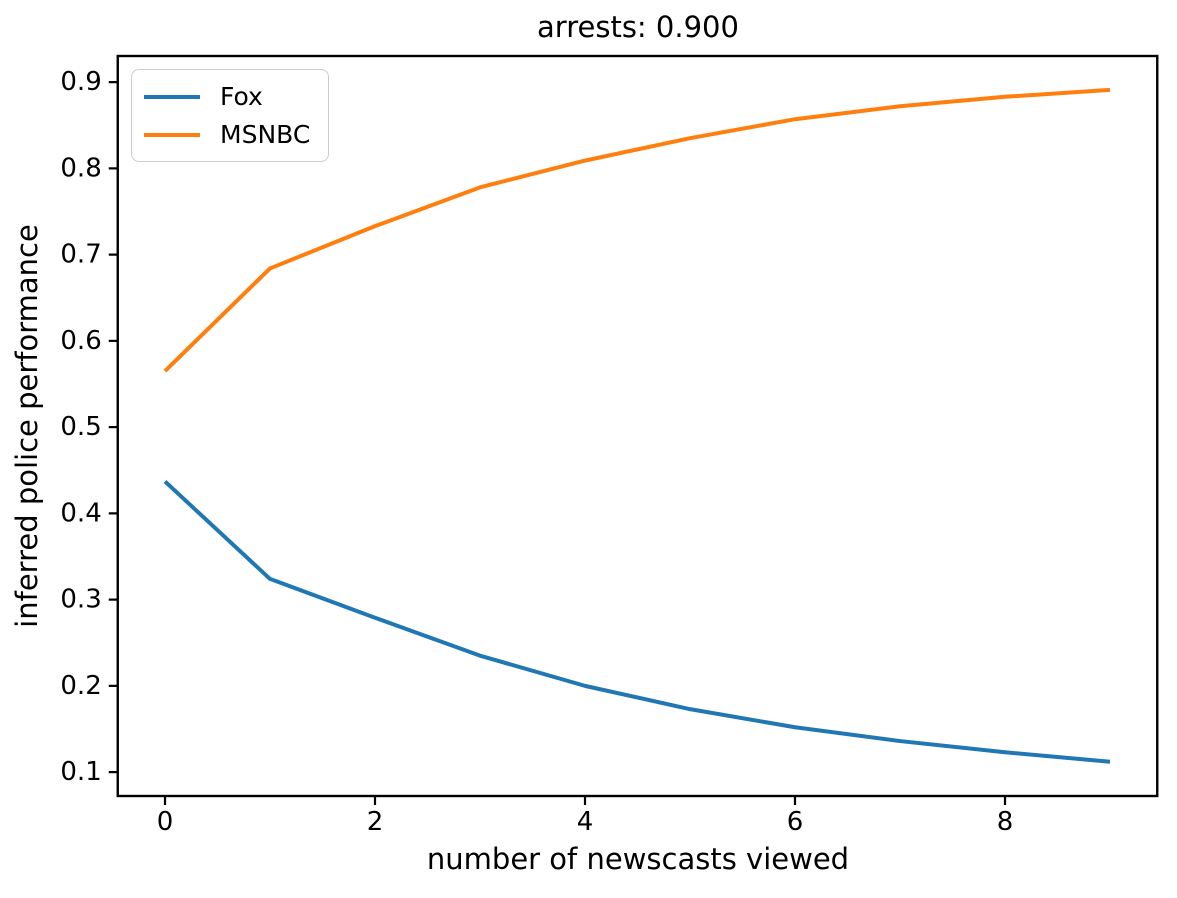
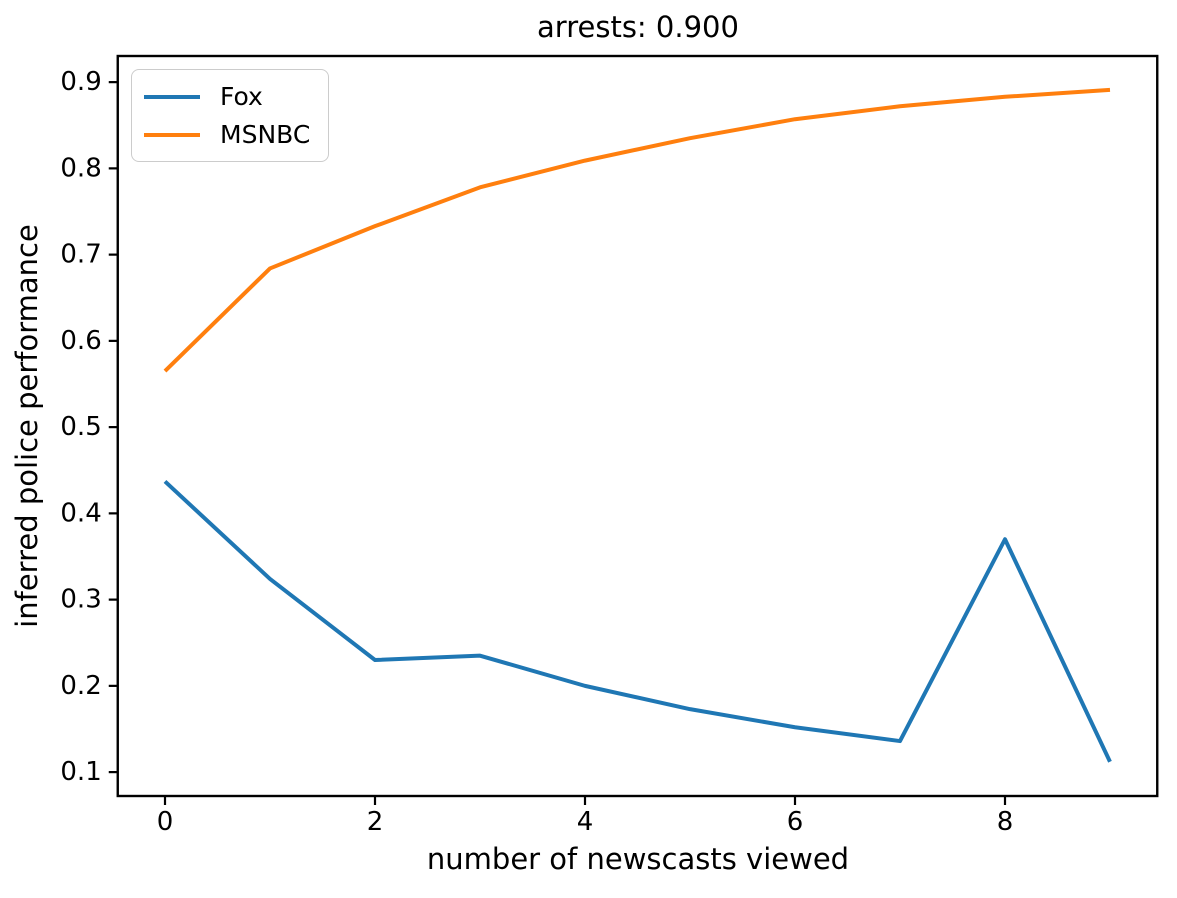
Fox/2: 0.28 -> 0.23
Fox/8: 0.12 -> 0.37
